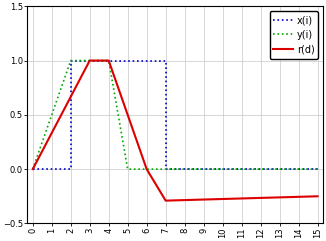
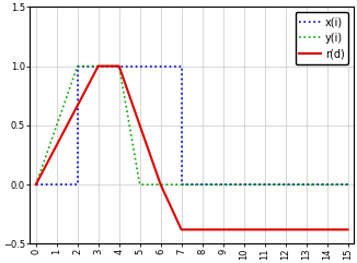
r(d)/7: -0.29 -> -0.38
r(d)/15: -0.25 -> -0.38
